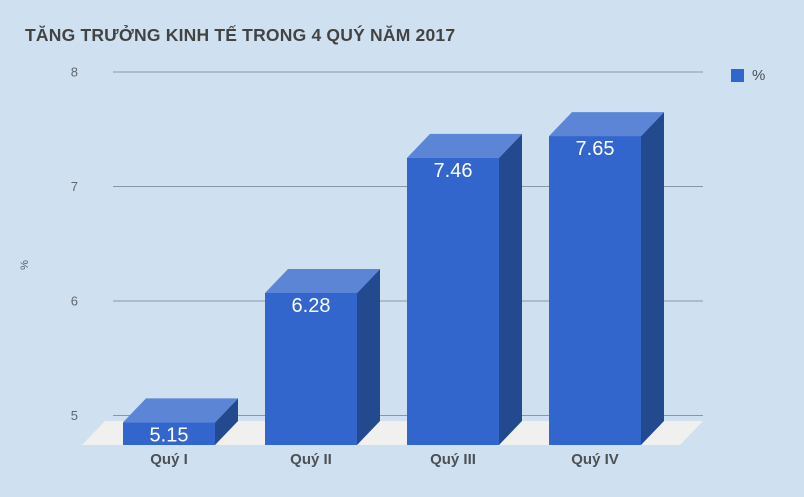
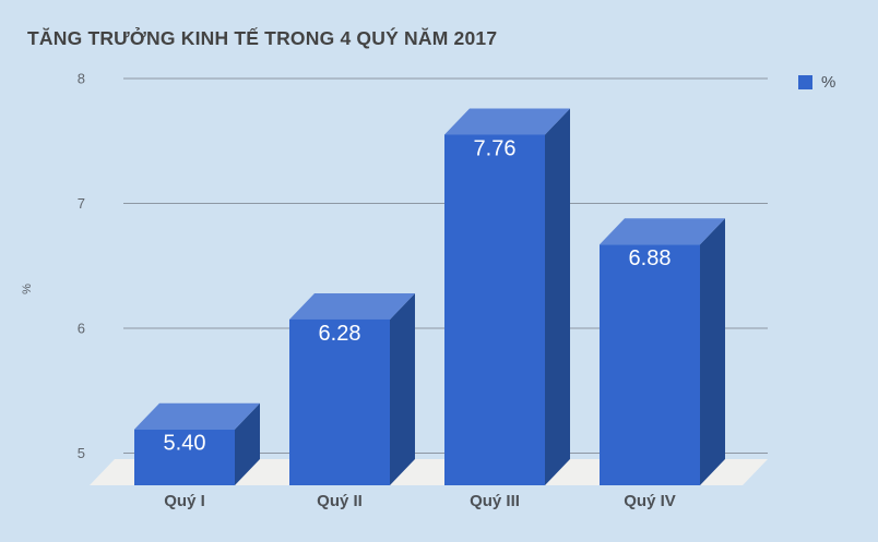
Quý I: 5.15 -> 5.40
Quý III: 7.46 -> 7.76
Quý IV: 7.65 -> 6.88
